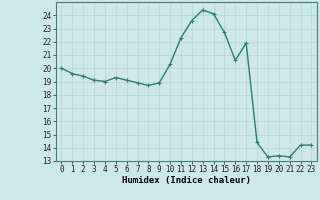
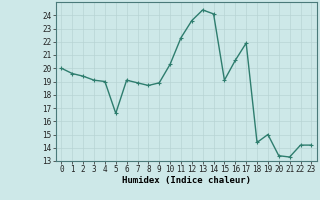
5: 19.3 -> 16.6
15: 22.7 -> 19.1
19: 13.3 -> 15.0
